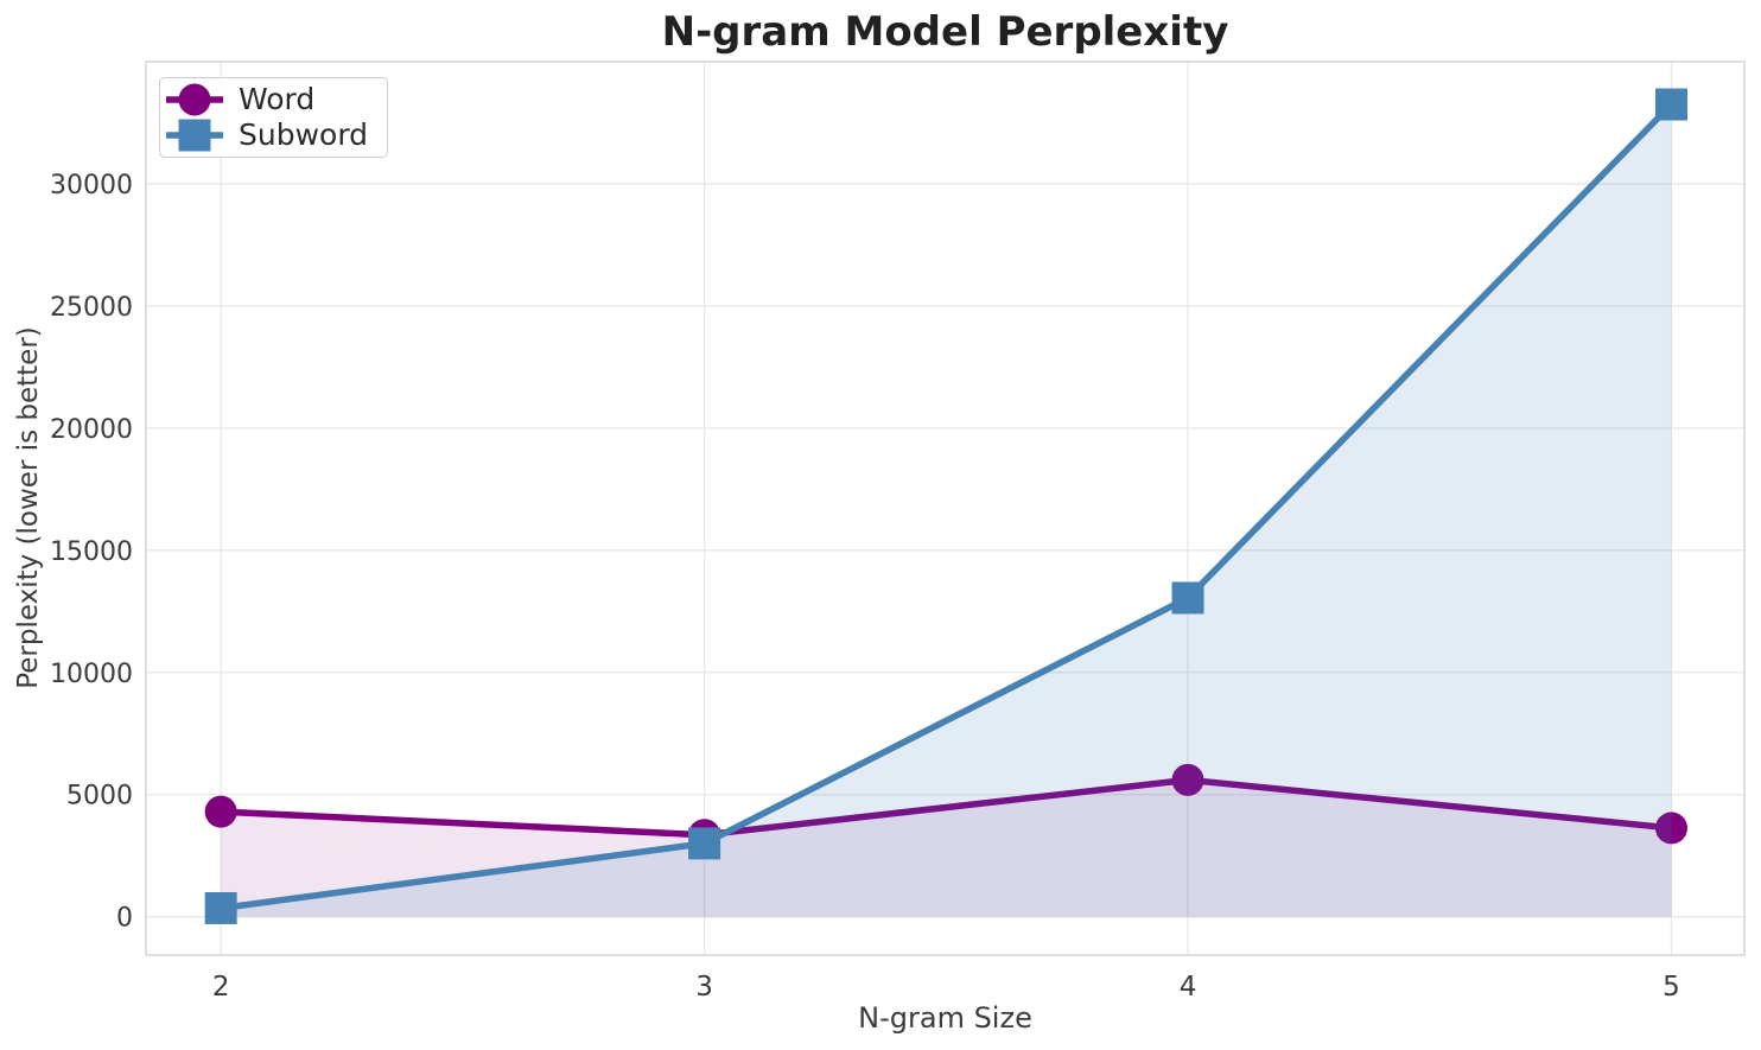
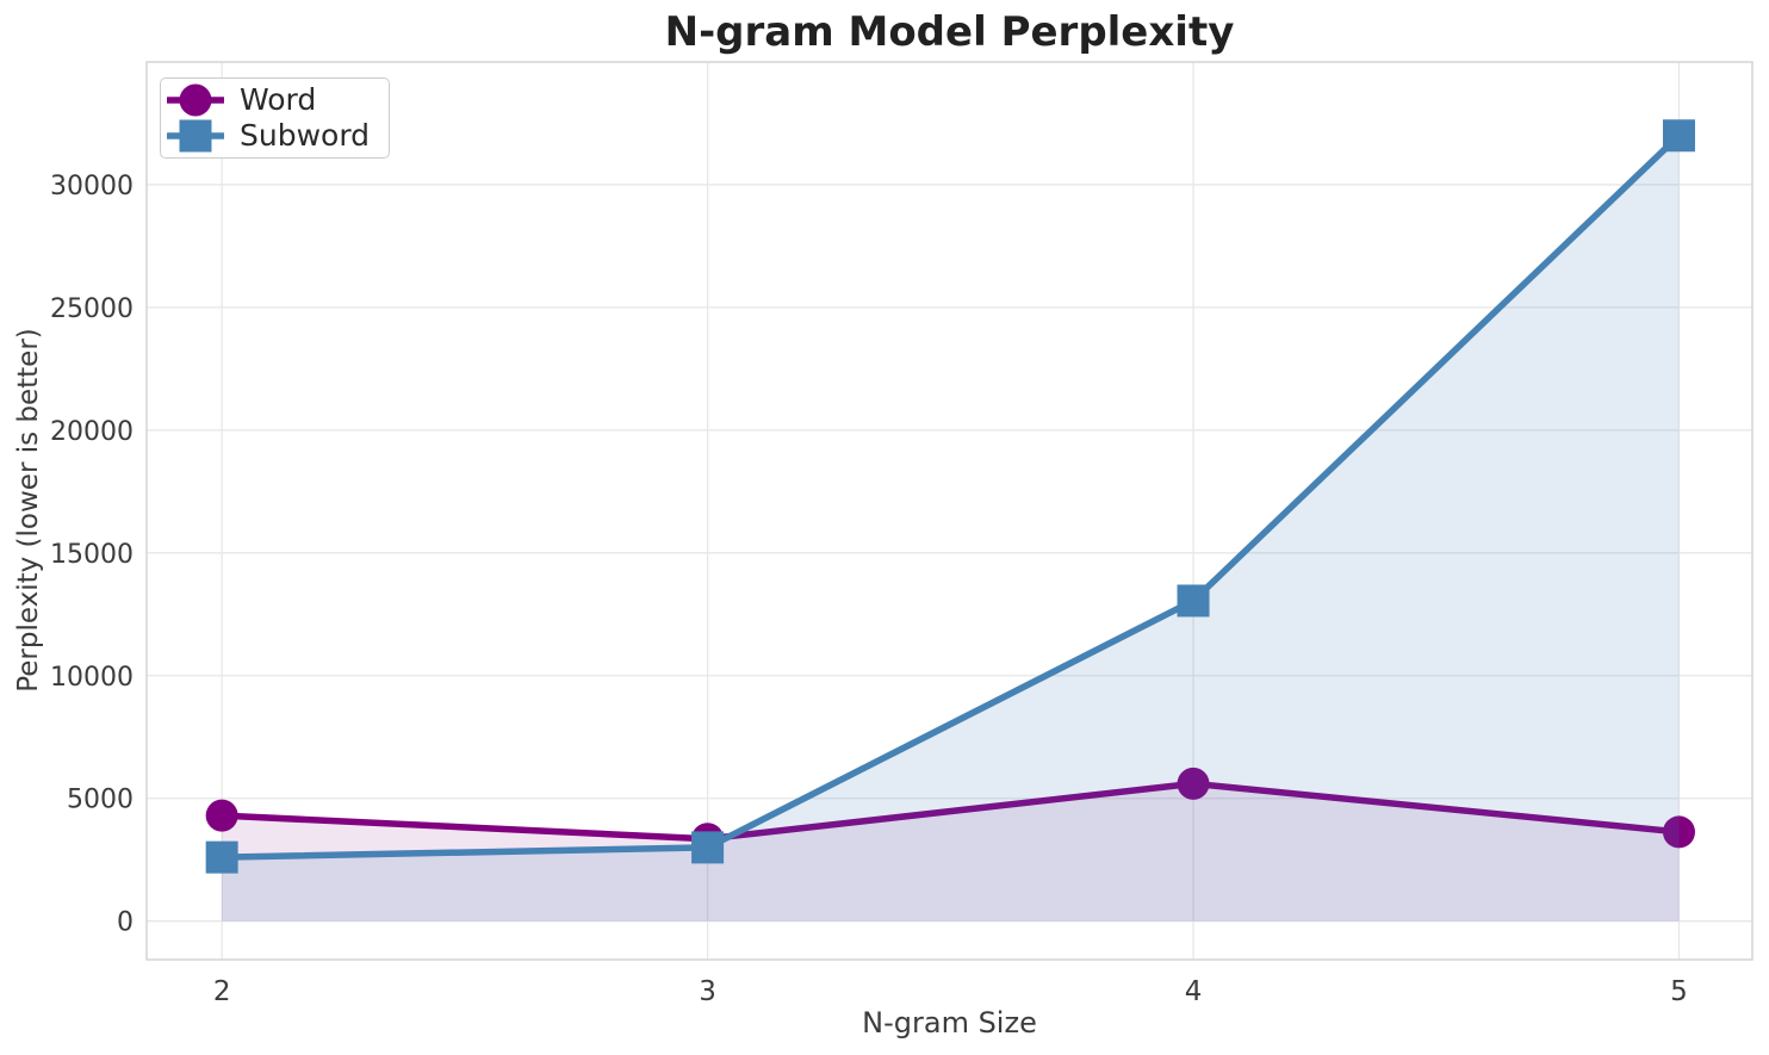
Subword/2: 400 -> 2600
Subword/5: 33200 -> 32000
